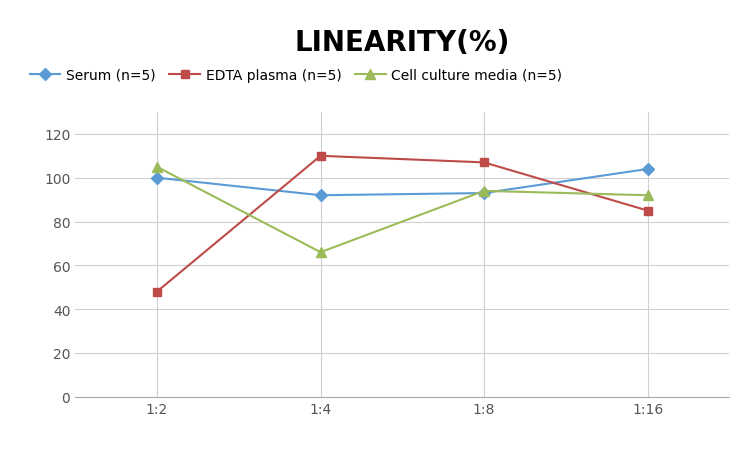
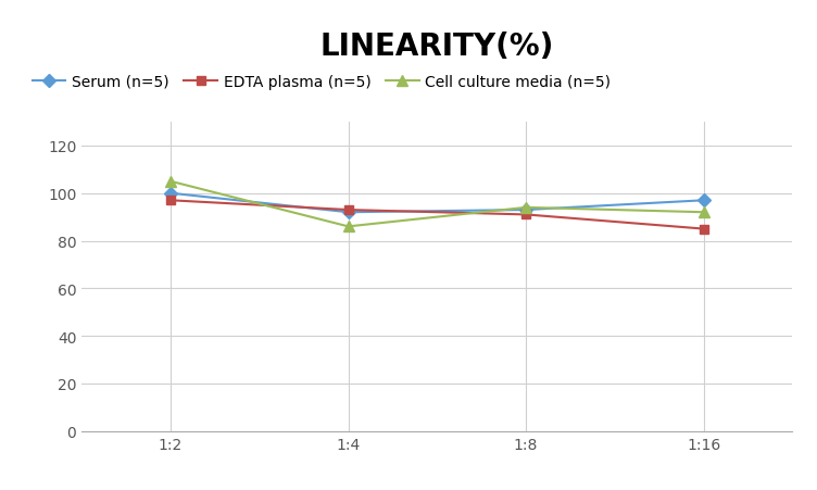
EDTA plasma (n=5)/1:2: 48 -> 97
EDTA plasma (n=5)/1:4: 110 -> 93
Cell culture media (n=5)/1:4: 66 -> 86
EDTA plasma (n=5)/1:8: 107 -> 91
Serum (n=5)/1:16: 104 -> 97
